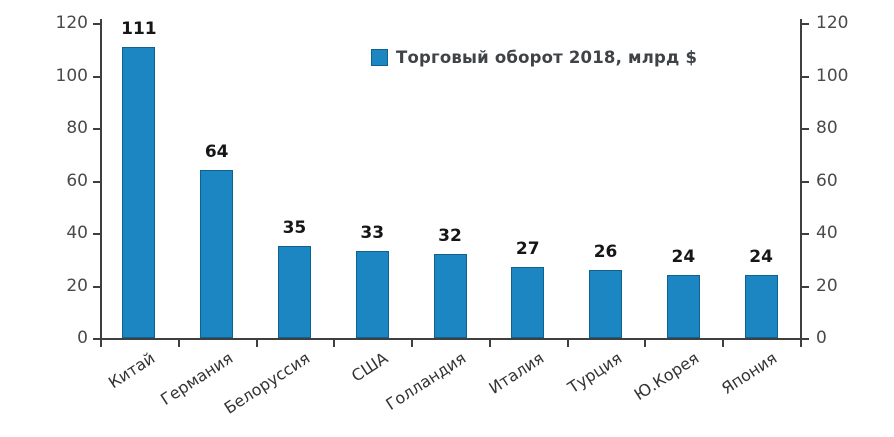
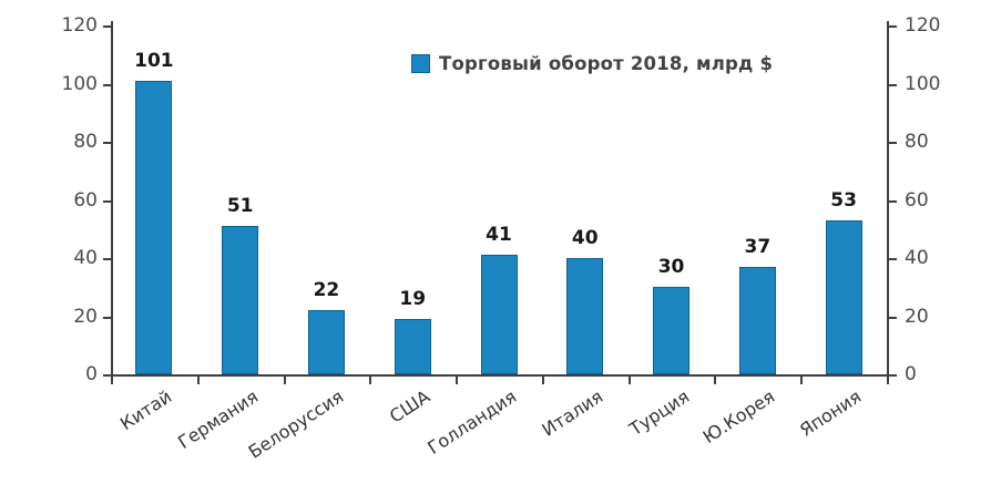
Китай: 111 -> 101
Германия: 64 -> 51
Белоруссия: 35 -> 22
США: 33 -> 19
Голландия: 32 -> 41
Италия: 27 -> 40
Турция: 26 -> 30
Ю.Корея: 24 -> 37
Япония: 24 -> 53
